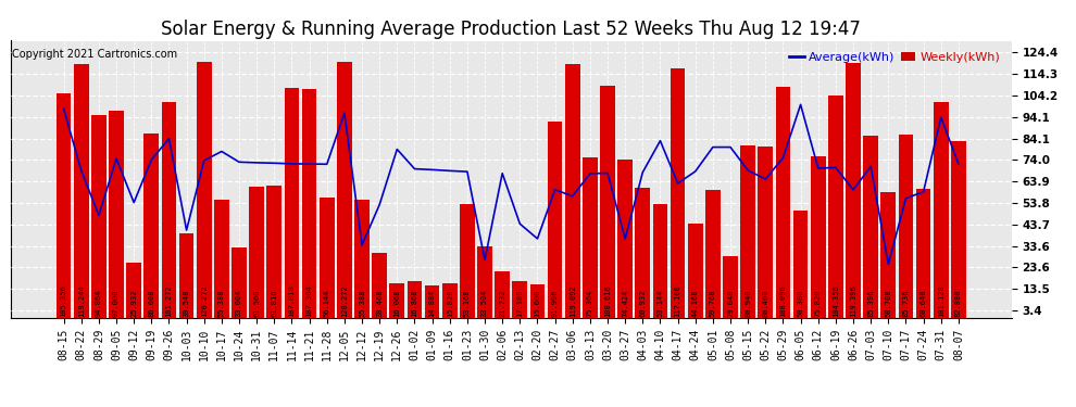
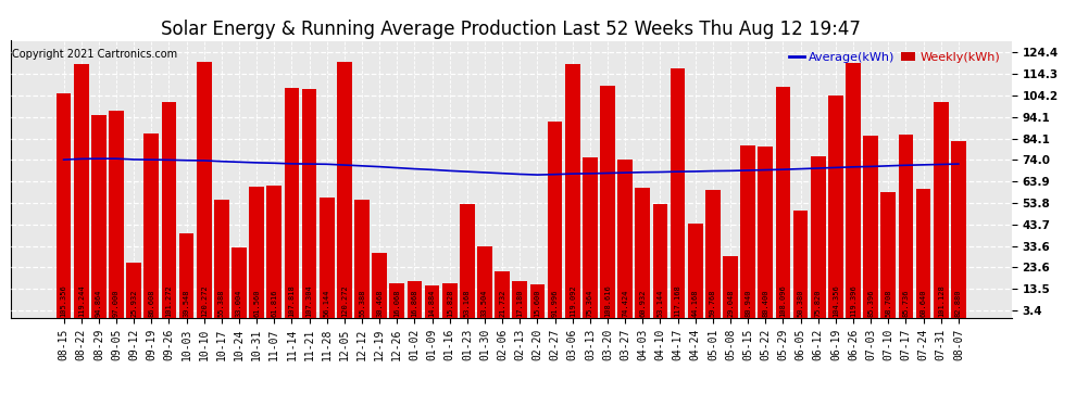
Average(kWh)/08-15: 98 -> 74
Average(kWh)/08-22: 69 -> 74
Average(kWh)/08-29: 48 -> 75
Average(kWh)/09-12: 54 -> 74
Average(kWh)/09-26: 84 -> 74
Average(kWh)/10-03: 41 -> 74
Average(kWh)/10-17: 78 -> 73
Average(kWh)/12-05: 96 -> 72
Average(kWh)/12-12: 34 -> 71
Average(kWh)/12-19: 53 -> 71
Average(kWh)/12-26: 79 -> 70
Average(kWh)/01-30: 27 -> 68
Average(kWh)/02-13: 44 -> 67
Average(kWh)/02-20: 37 -> 67
Average(kWh)/02-27: 60 -> 67
Average(kWh)/03-06: 57 -> 68
Average(kWh)/03-27: 37 -> 68
Average(kWh)/04-10: 83 -> 68
Average(kWh)/04-17: 63 -> 68
Average(kWh)/05-01: 80 -> 69
Average(kWh)/05-08: 80 -> 69
Average(kWh)/05-22: 65 -> 69
Average(kWh)/05-29: 75 -> 70
Average(kWh)/06-05: 100 -> 70
Average(kWh)/06-26: 60 -> 71
Average(kWh)/07-10: 25 -> 71
Average(kWh)/07-17: 56 -> 72
Average(kWh)/07-24: 59 -> 72
Average(kWh)/07-31: 94 -> 72
